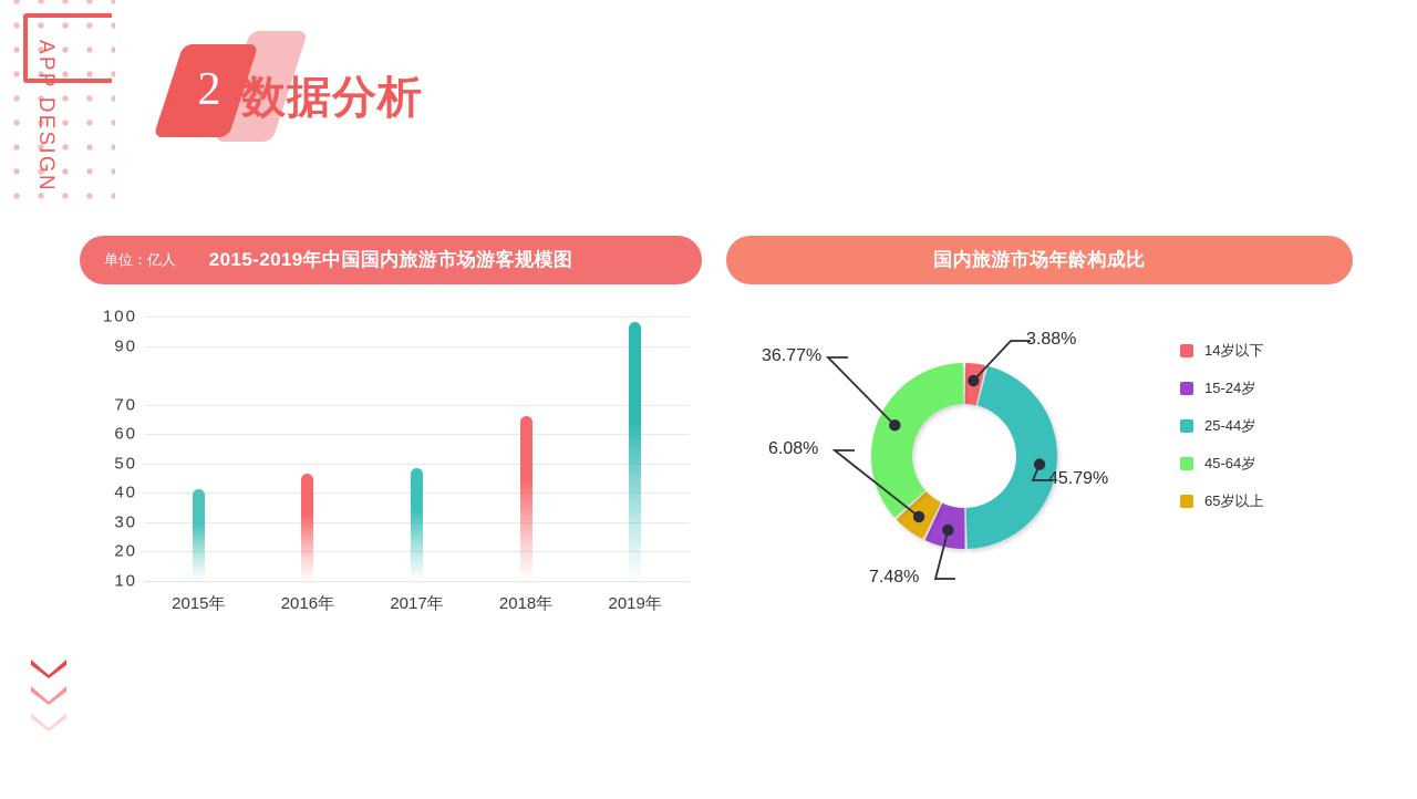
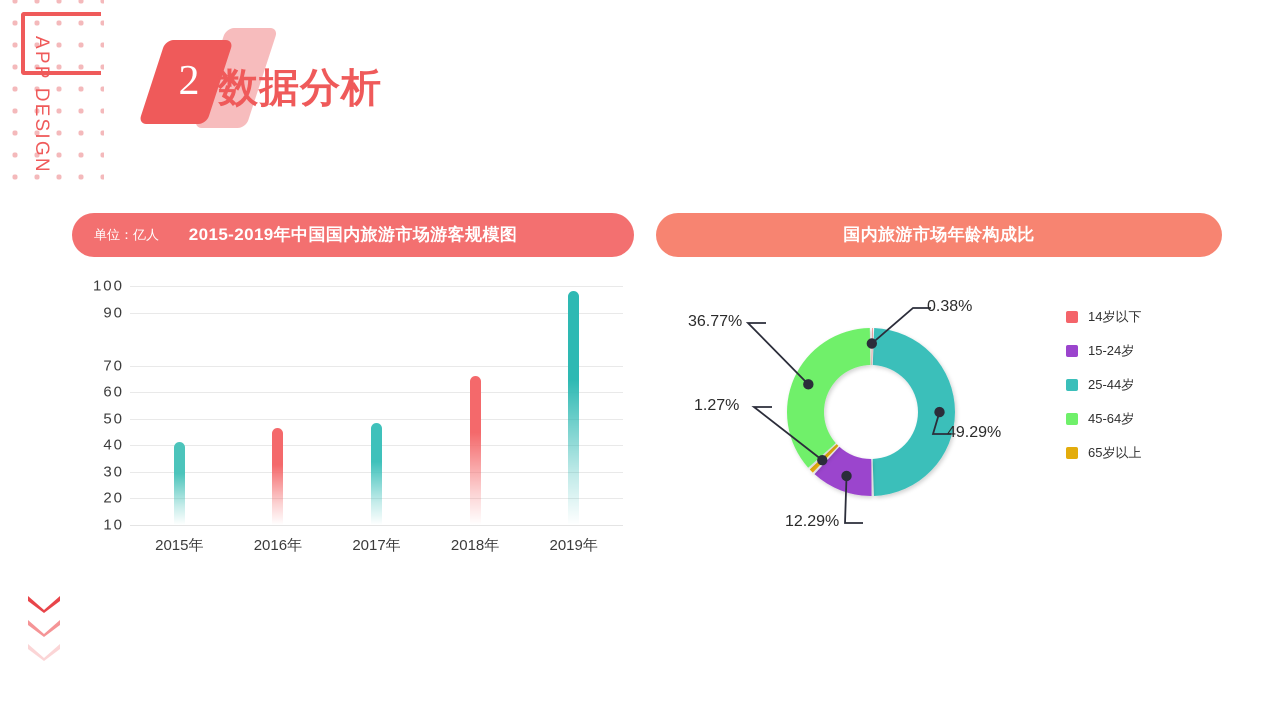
国内旅游市场年龄构成比/14岁以下: 3.88% -> 0.38%
国内旅游市场年龄构成比/25-44岁: 45.79% -> 49.29%
国内旅游市场年龄构成比/15-24岁: 7.48% -> 12.29%
国内旅游市场年龄构成比/65岁以上: 6.08% -> 1.27%
